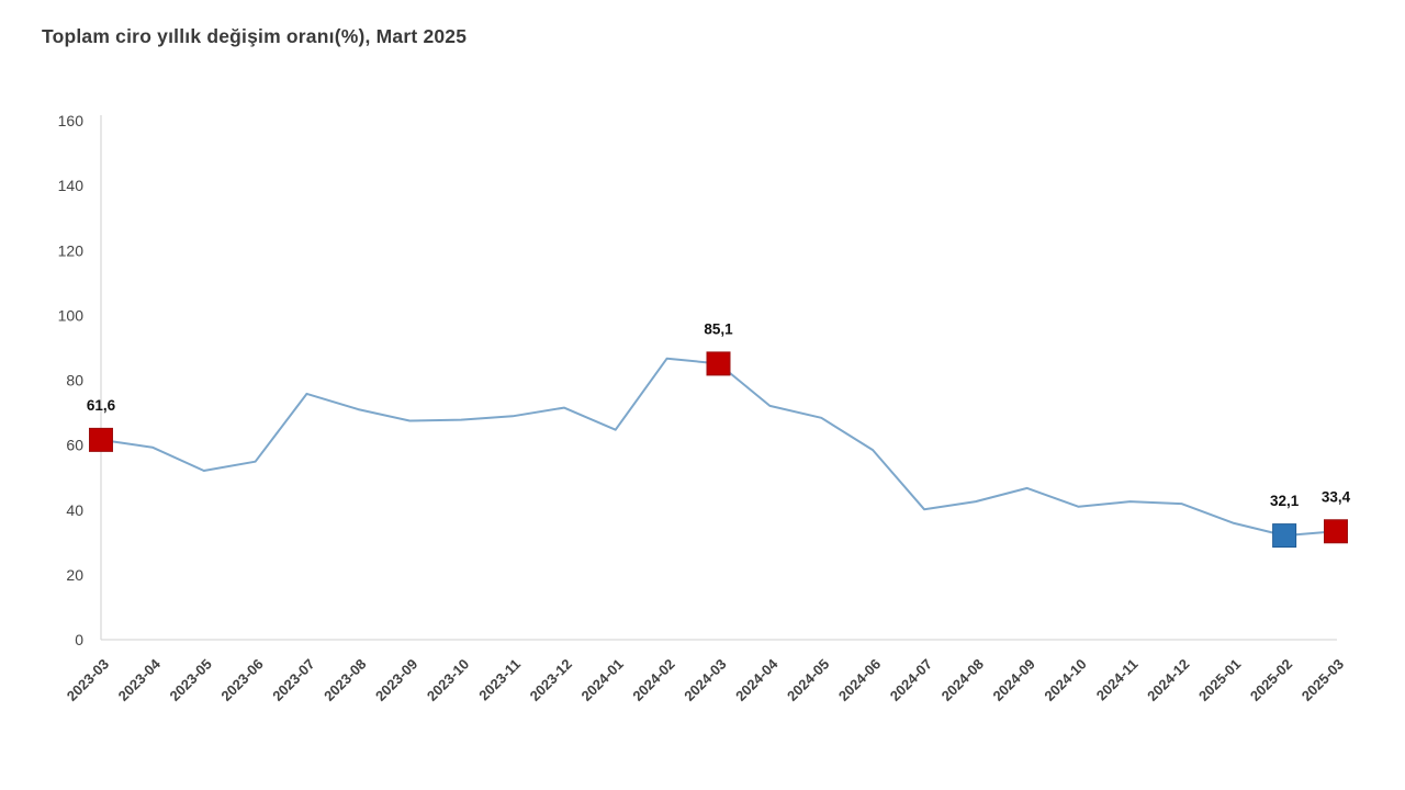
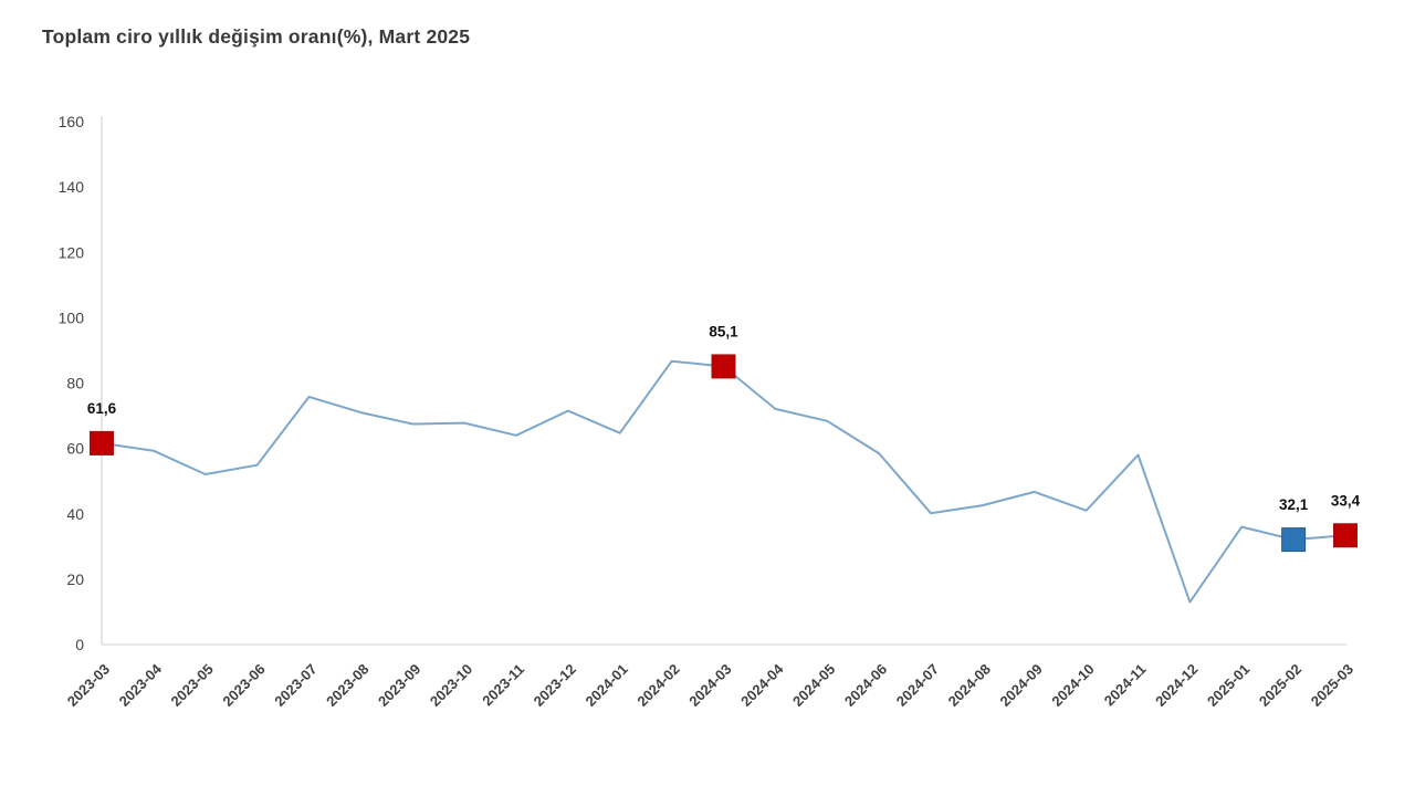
2023-11: 69 -> 64
2024-11: 43 -> 58
2024-12: 42 -> 13
